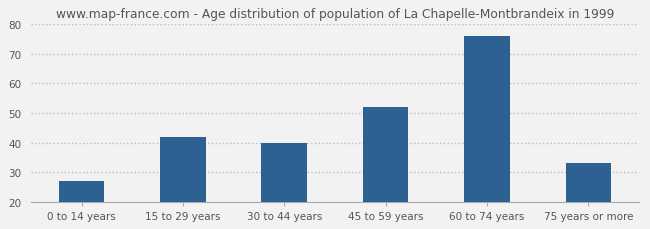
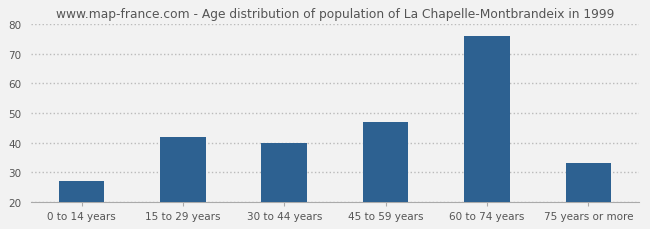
45 to 59 years: 52 -> 47
